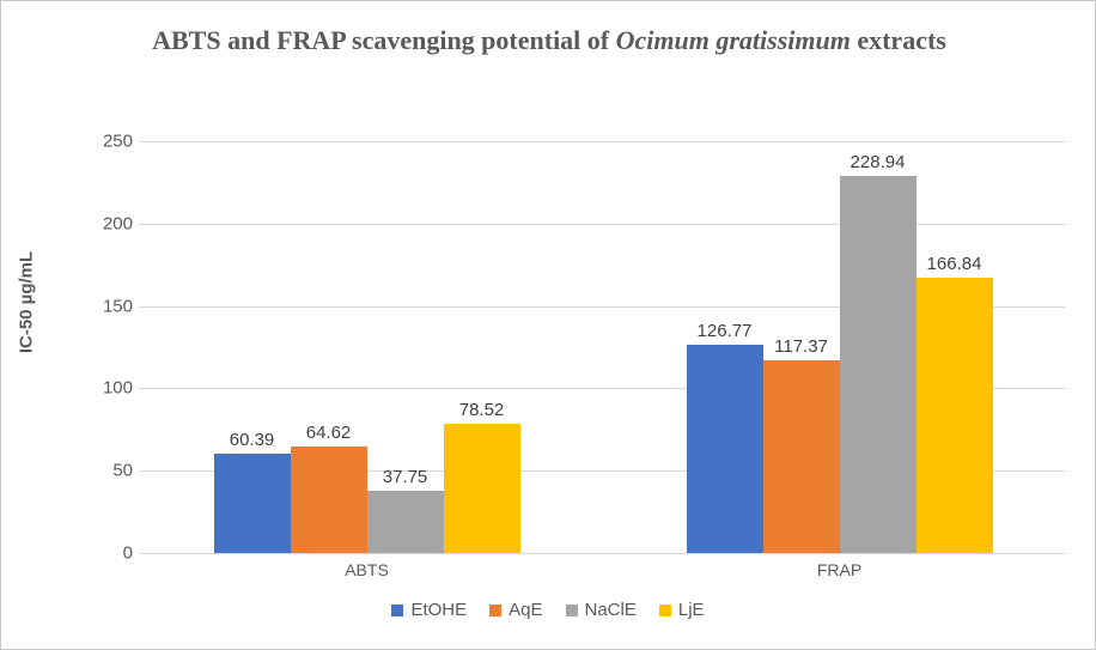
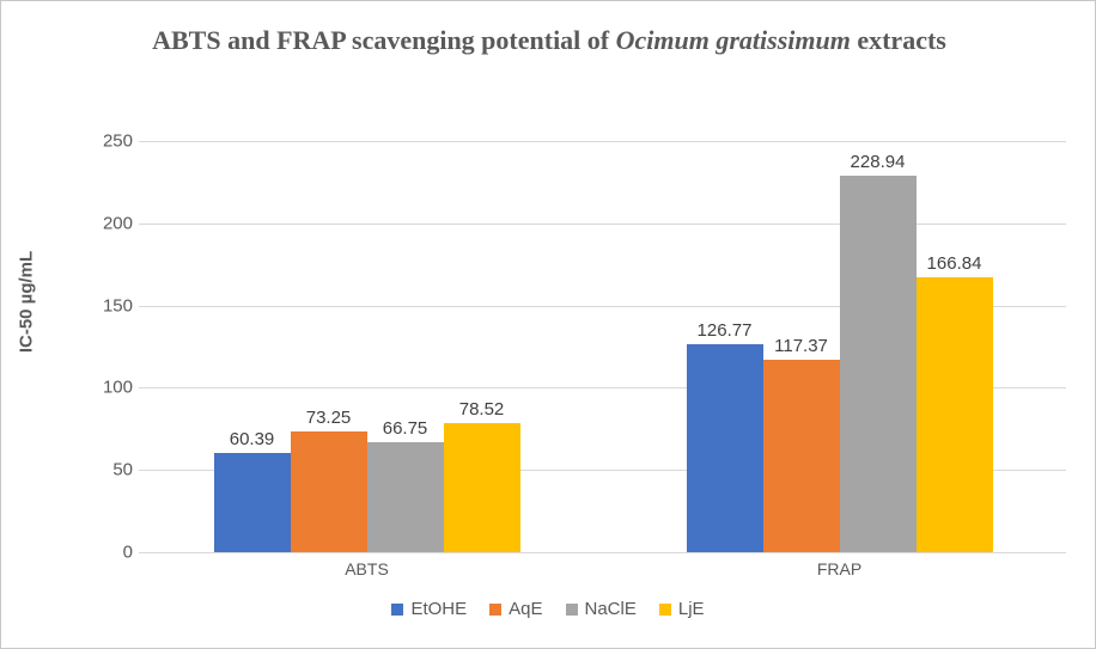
AqE/ABTS: 64.62 -> 73.25
NaClE/ABTS: 37.75 -> 66.75
